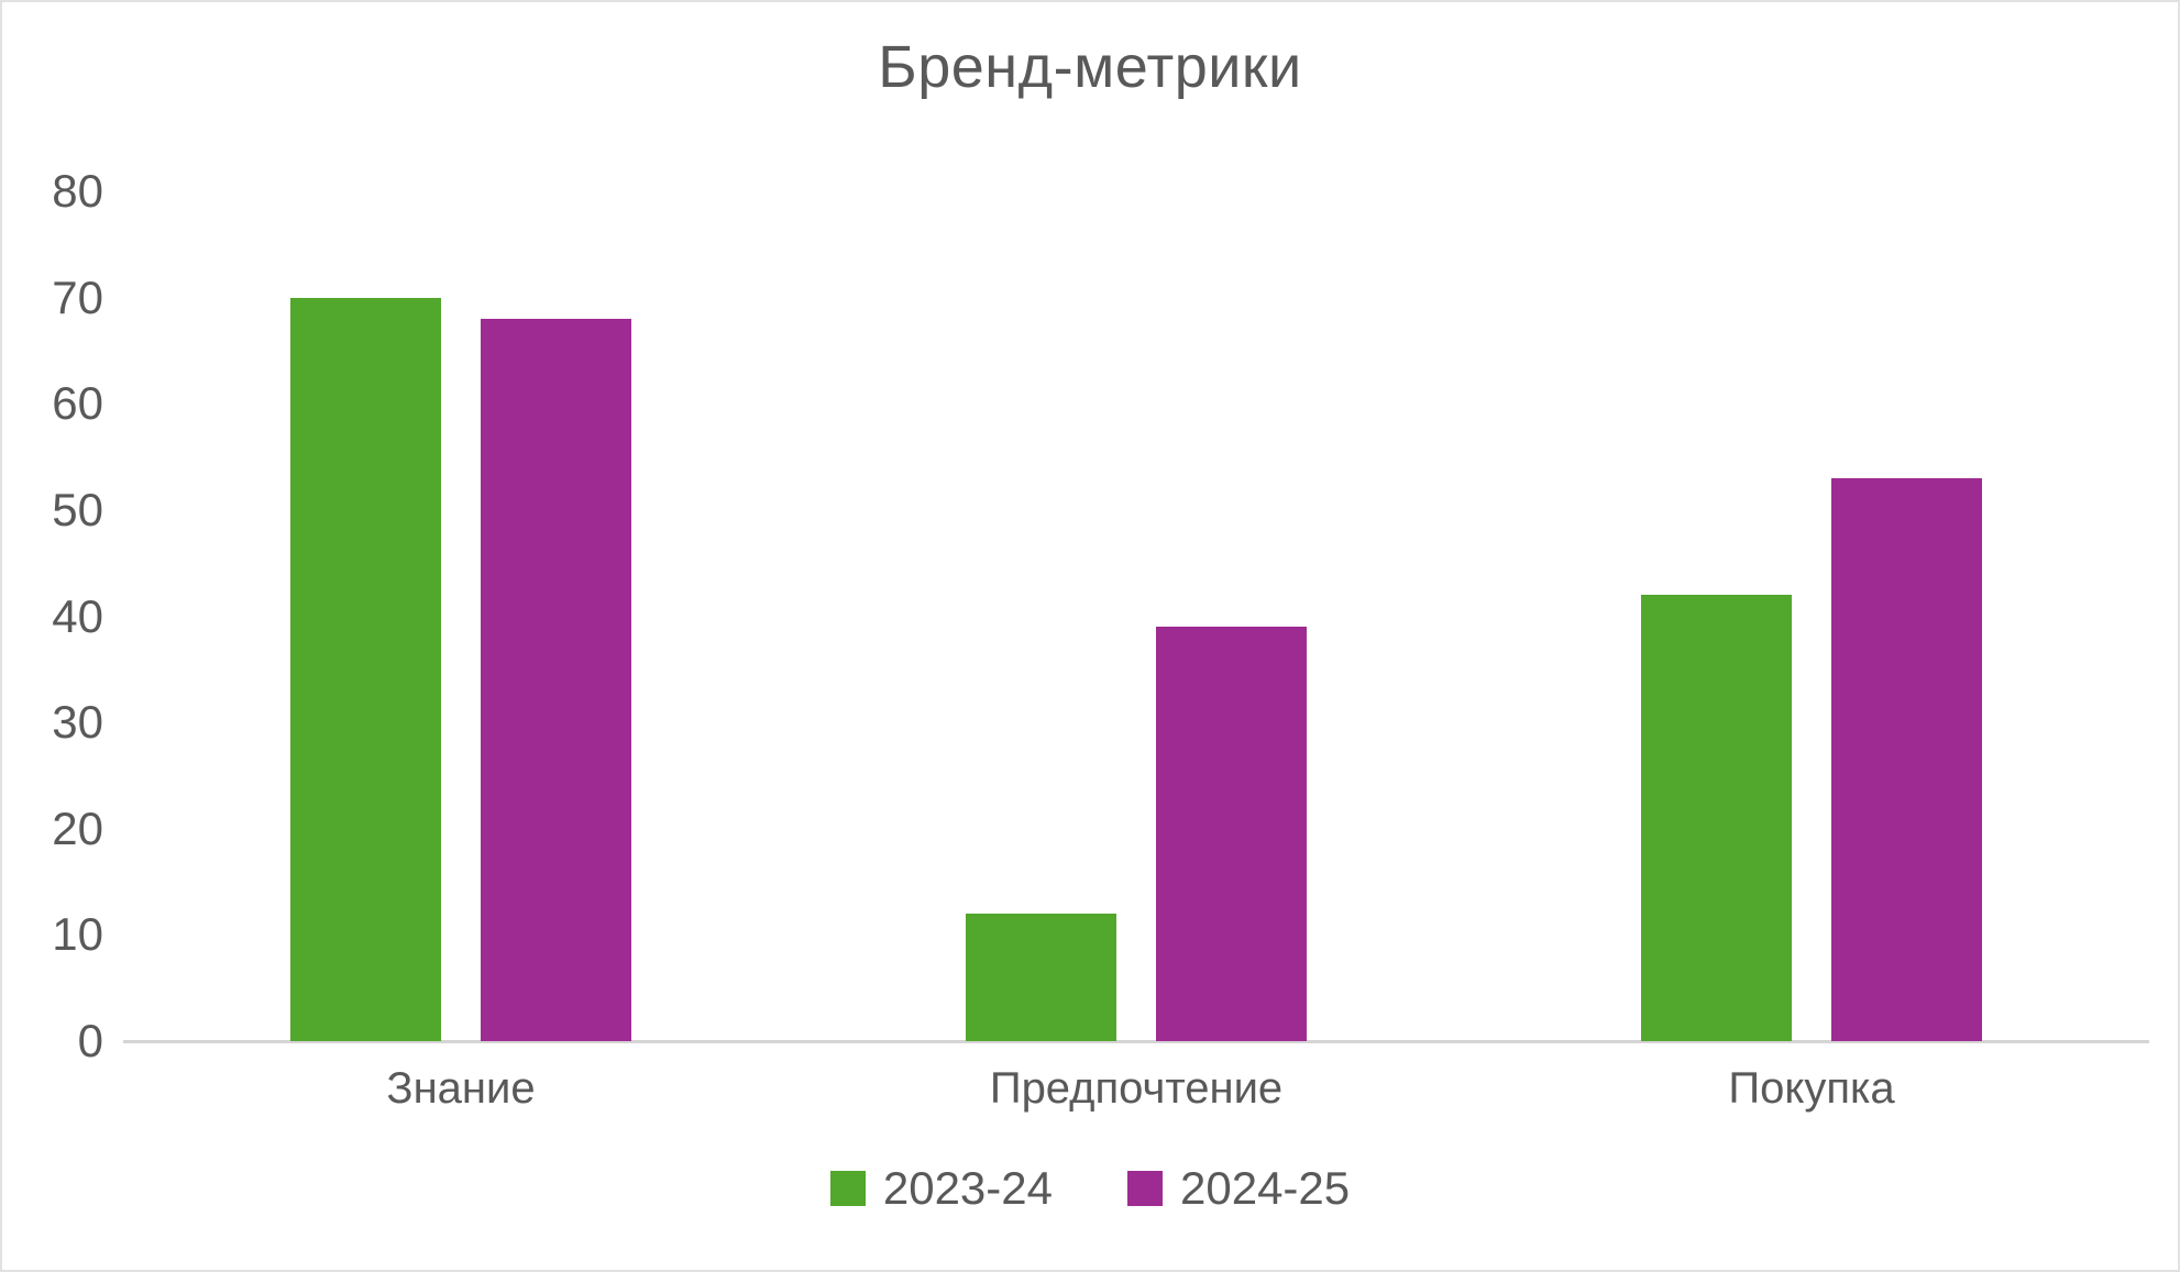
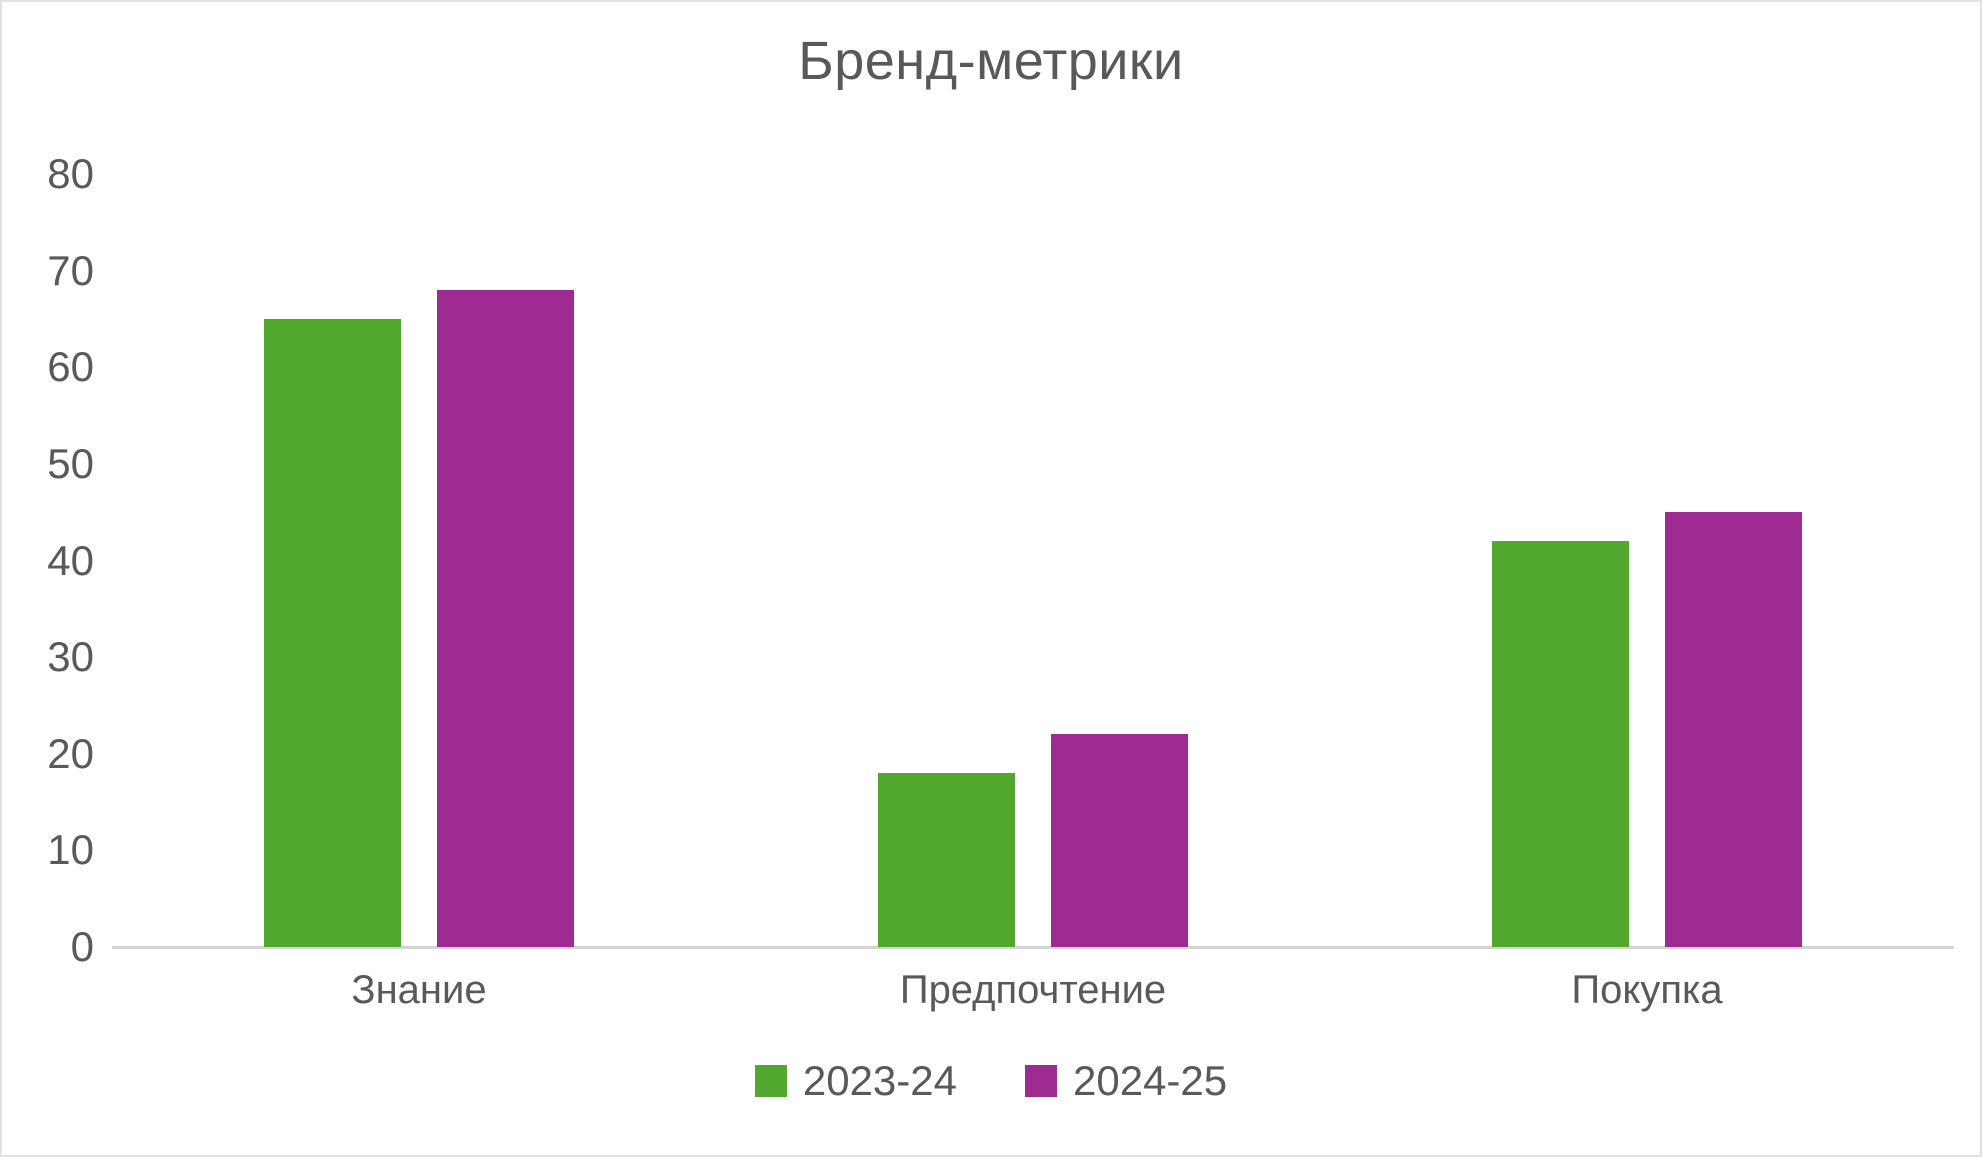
2023-24/Знание: 70 -> 65
2023-24/Предпочтение: 12 -> 18
2024-25/Предпочтение: 39 -> 22
2024-25/Покупка: 53 -> 45
